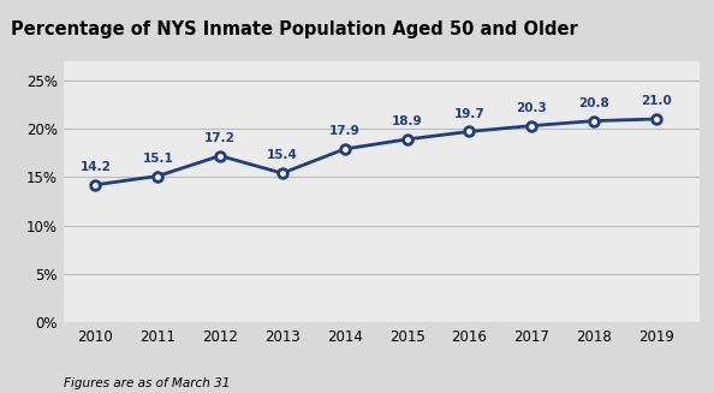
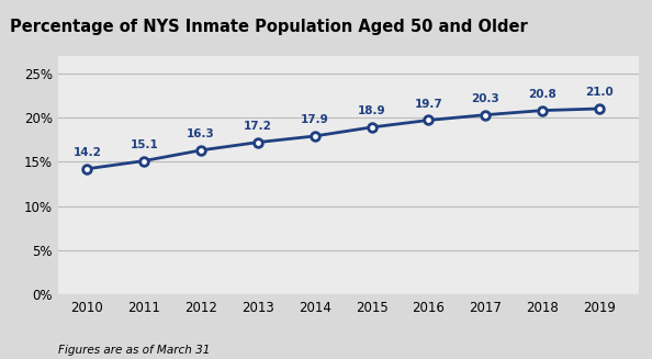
2012: 17.2 -> 16.3
2013: 15.4 -> 17.2
